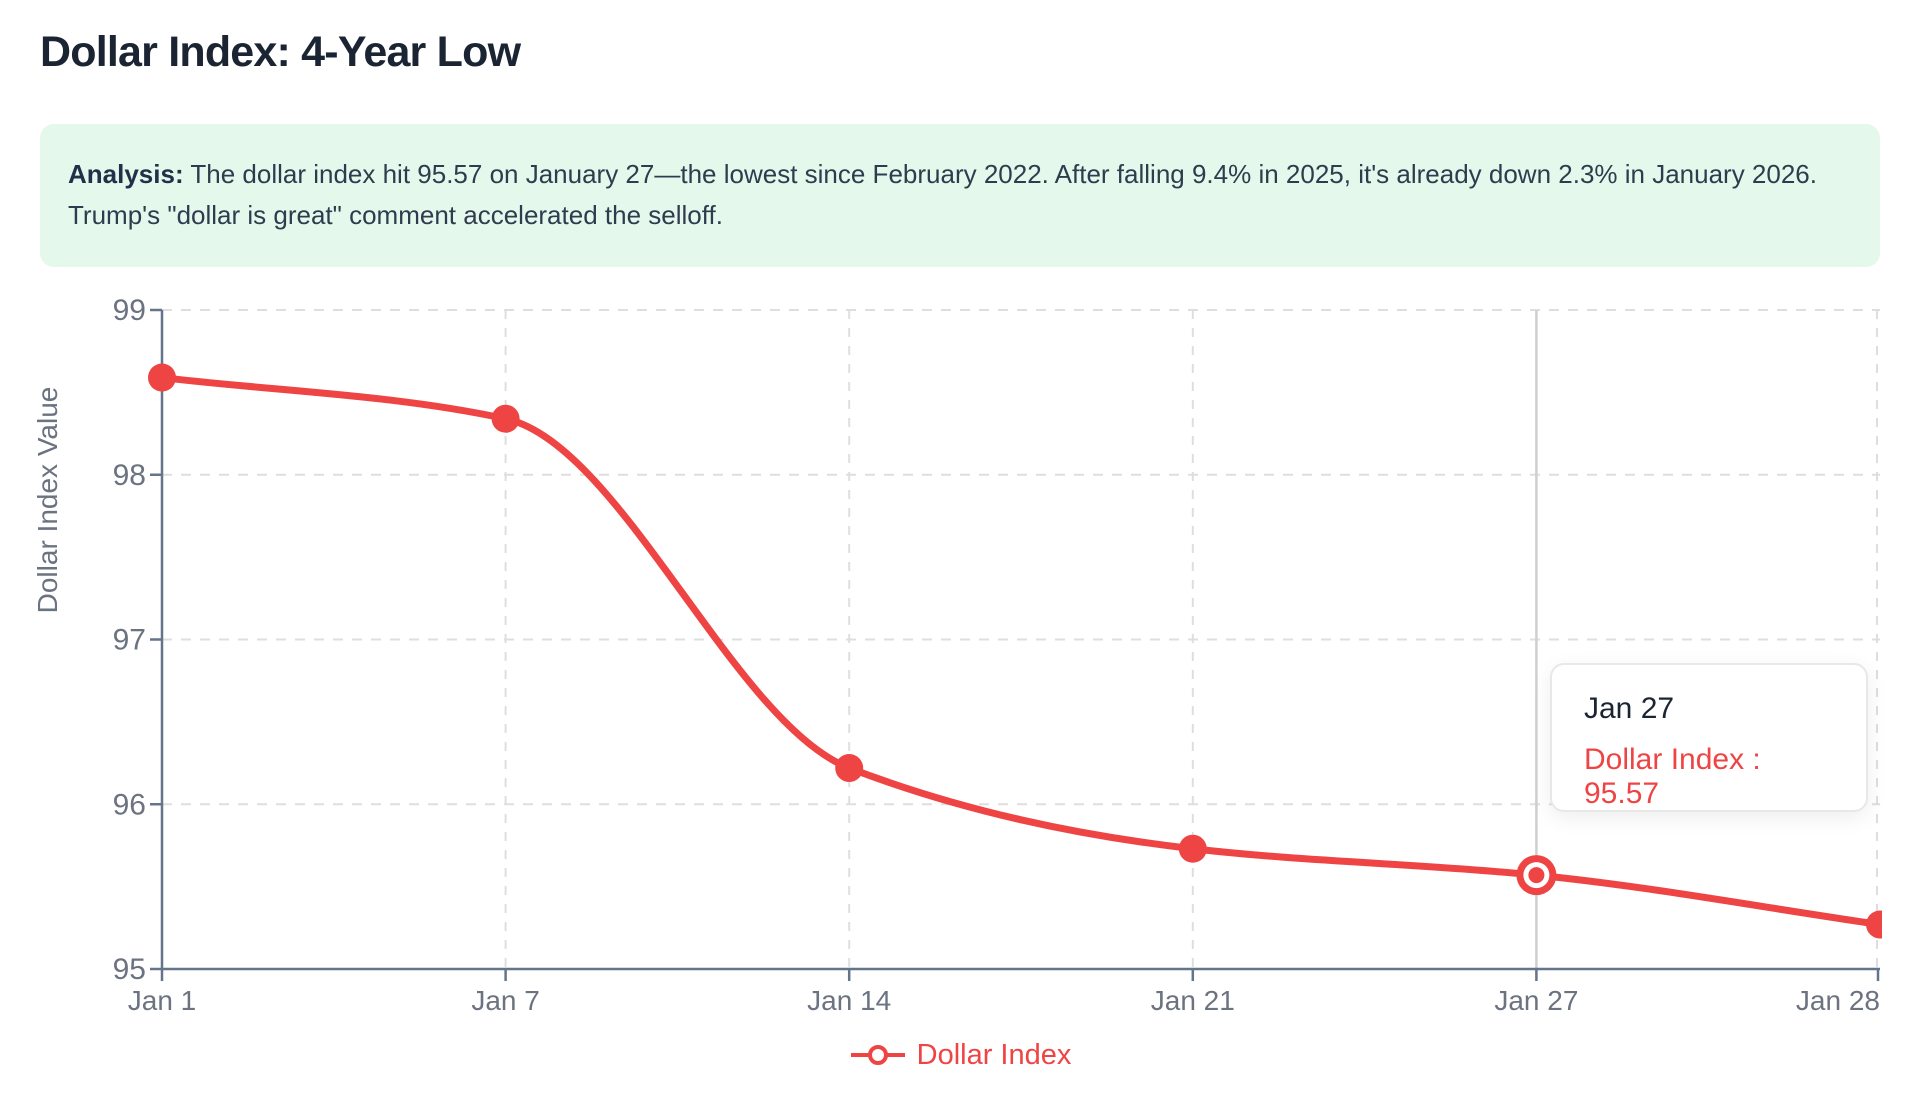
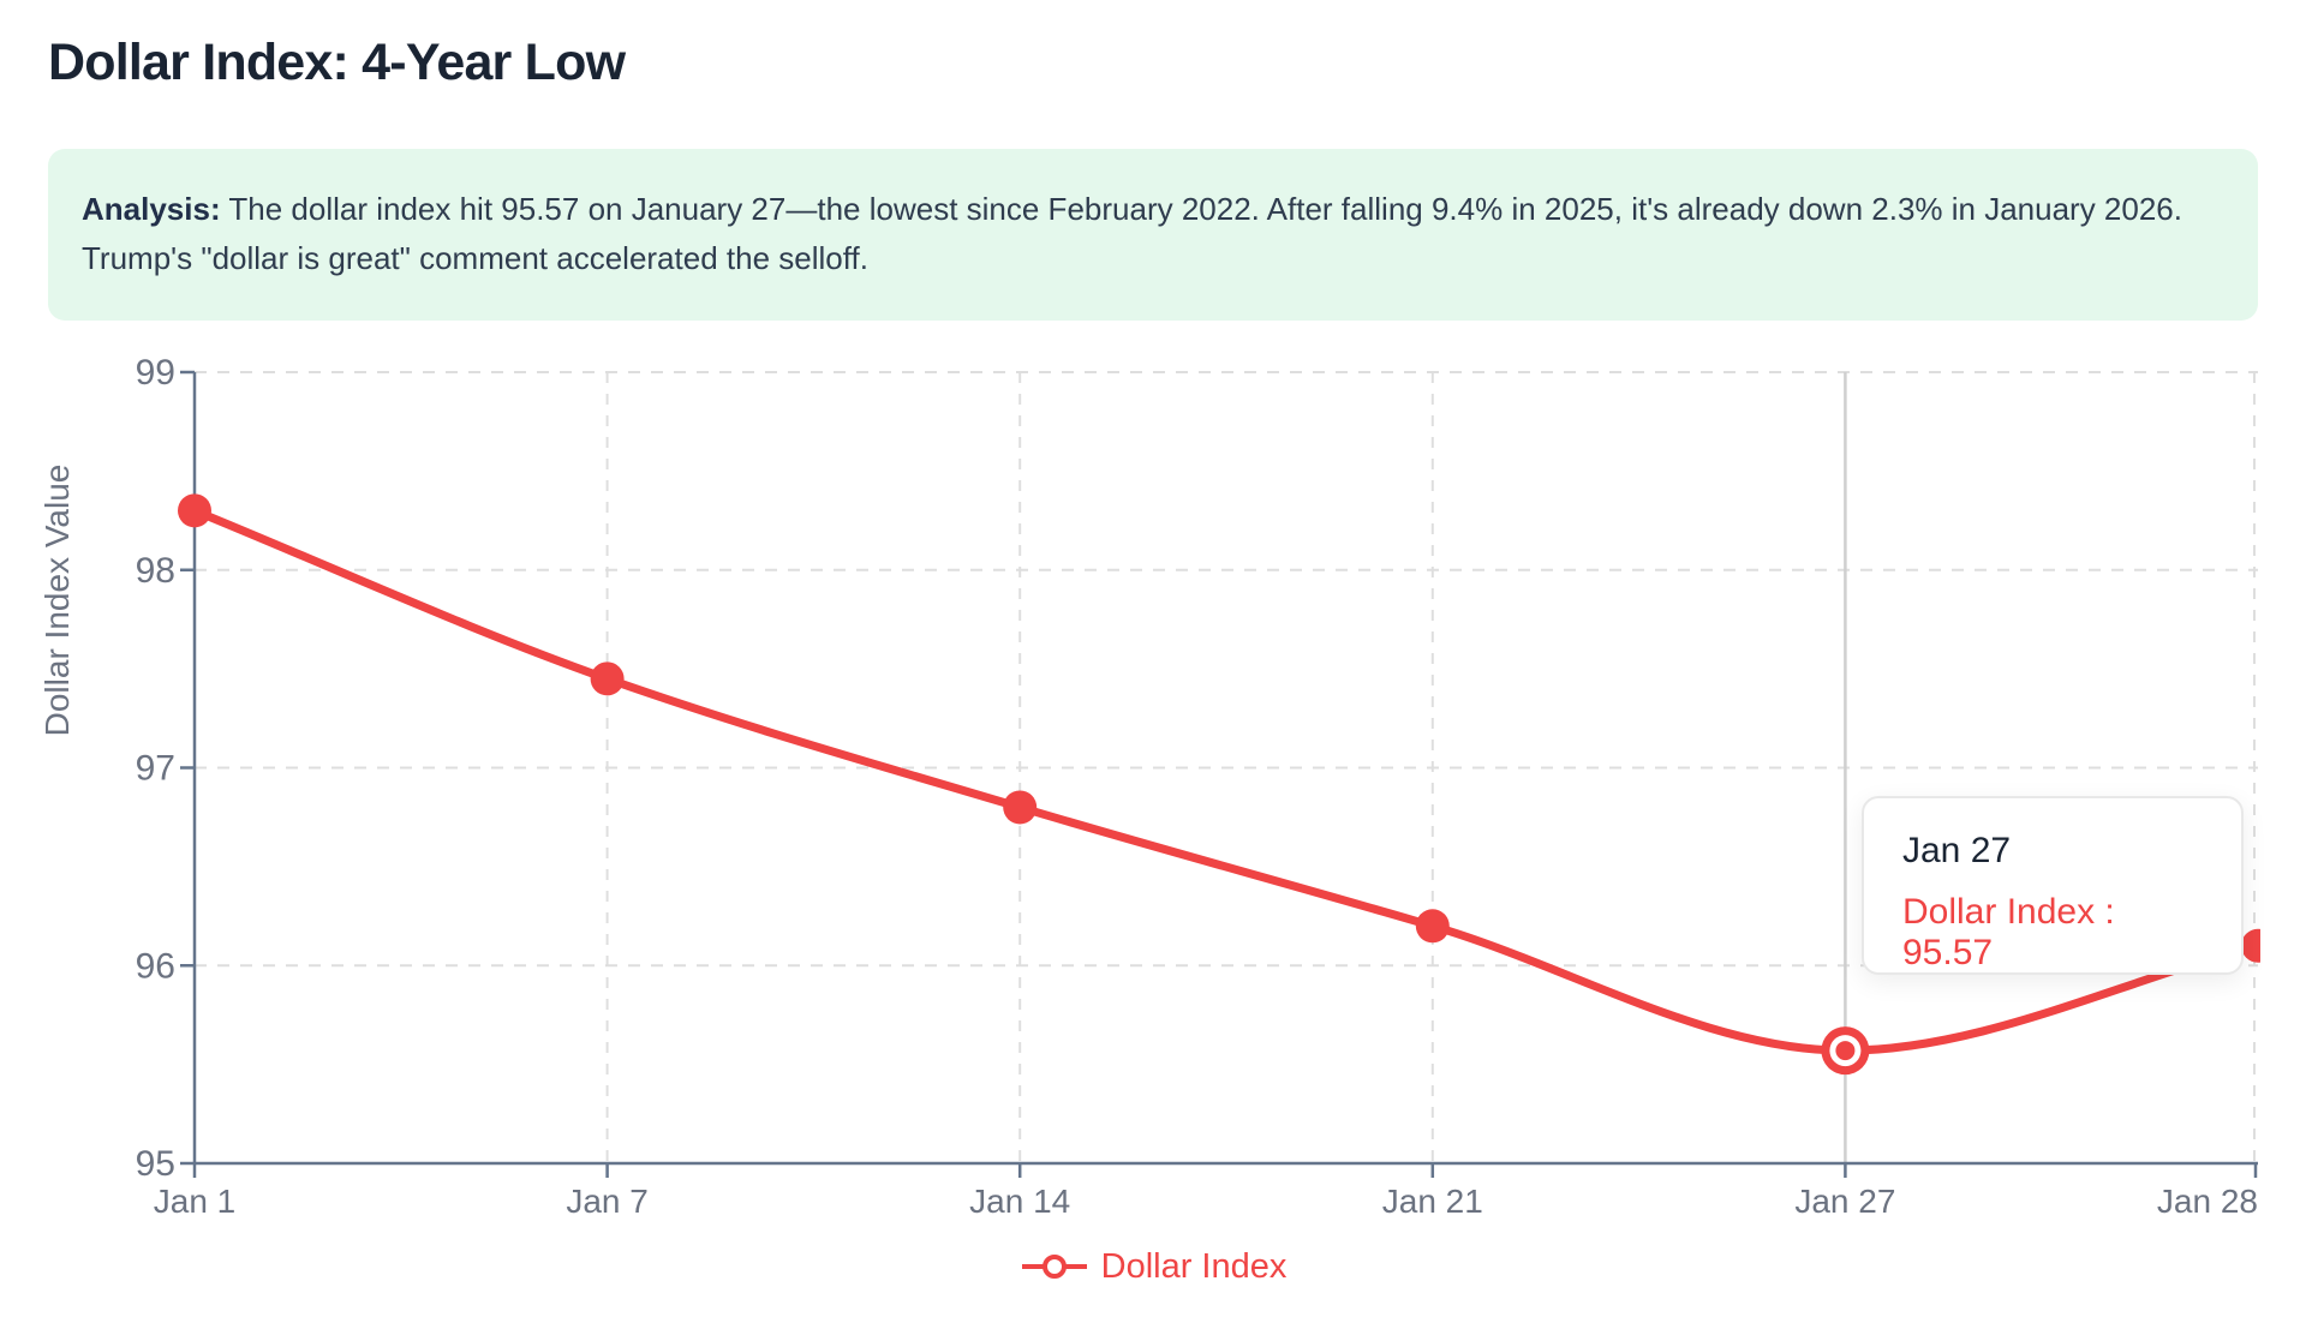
Jan 1: 98.59 -> 98.30
Jan 7: 98.34 -> 97.45
Jan 14: 96.22 -> 96.80
Jan 21: 95.73 -> 96.20
Jan 28: 95.27 -> 96.10
